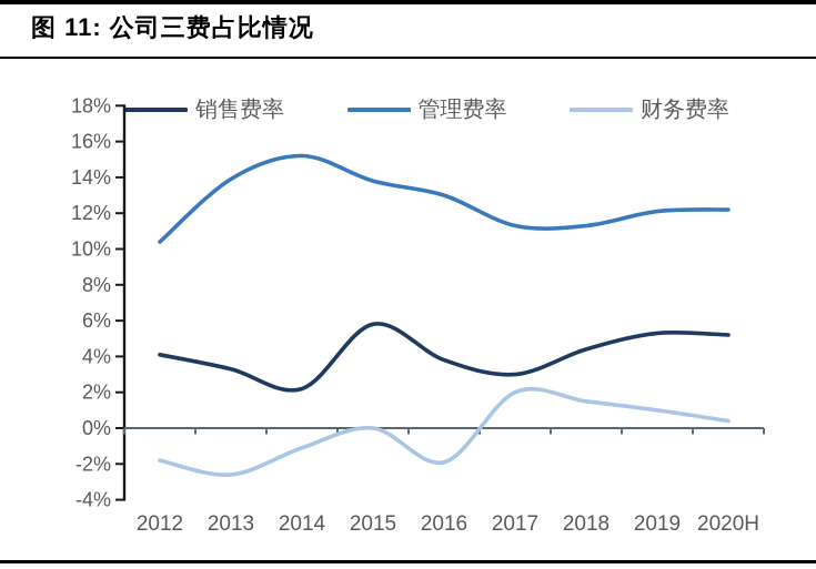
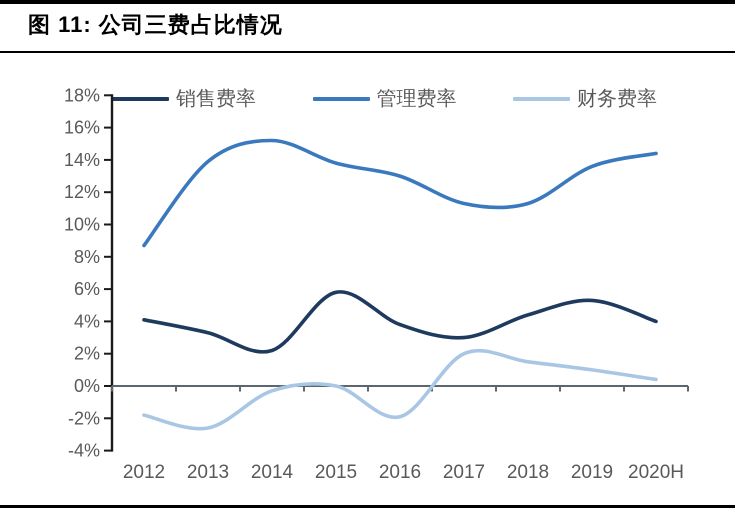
管理费率/2012: 10.4% -> 8.7%
财务费率/2014: -1.1% -> -0.3%
管理费率/2019: 12.1% -> 13.6%
销售费率/2020H: 5.2% -> 4.0%
管理费率/2020H: 12.2% -> 14.4%
